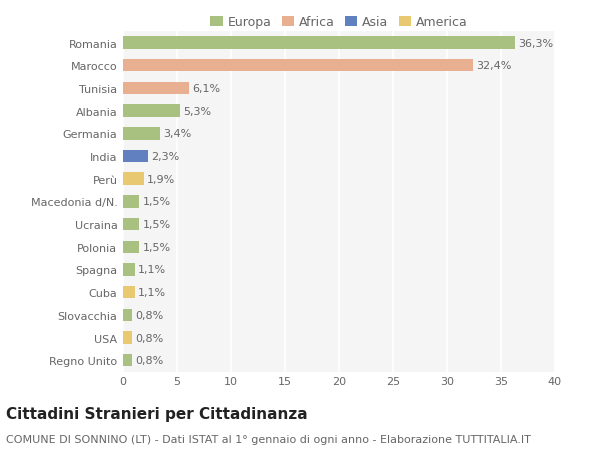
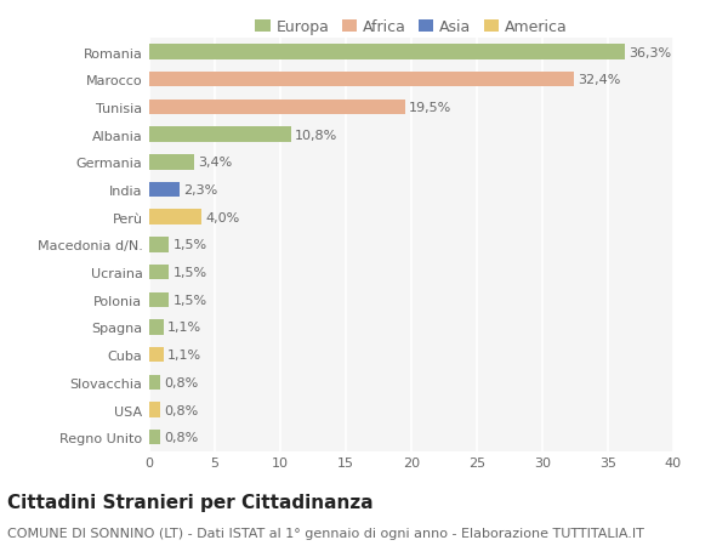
Tunisia: 6,1% -> 19,5%
Albania: 5,3% -> 10,8%
Perù: 1,9% -> 4,0%
